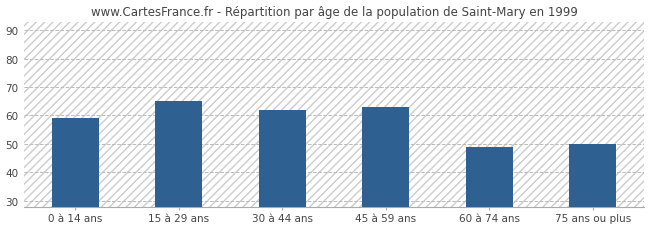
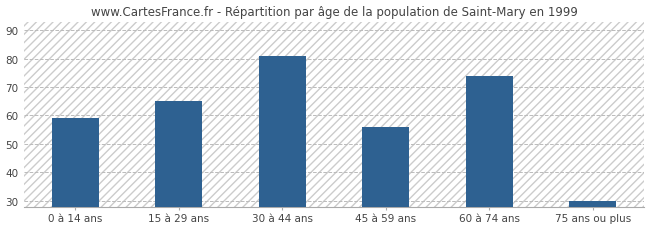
30 à 44 ans: 62 -> 81
45 à 59 ans: 63 -> 56
60 à 74 ans: 49 -> 74
75 ans ou plus: 50 -> 30
